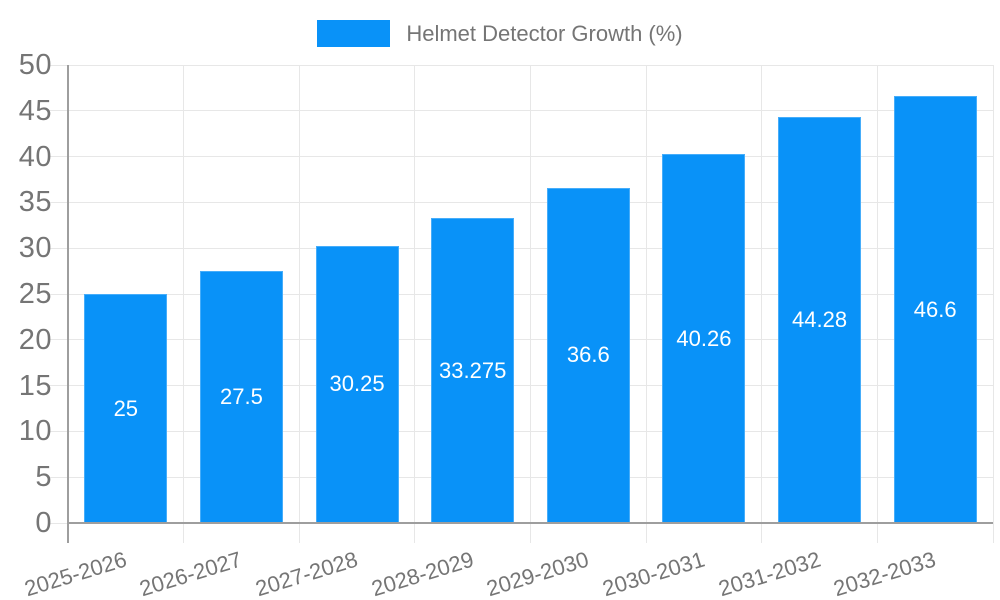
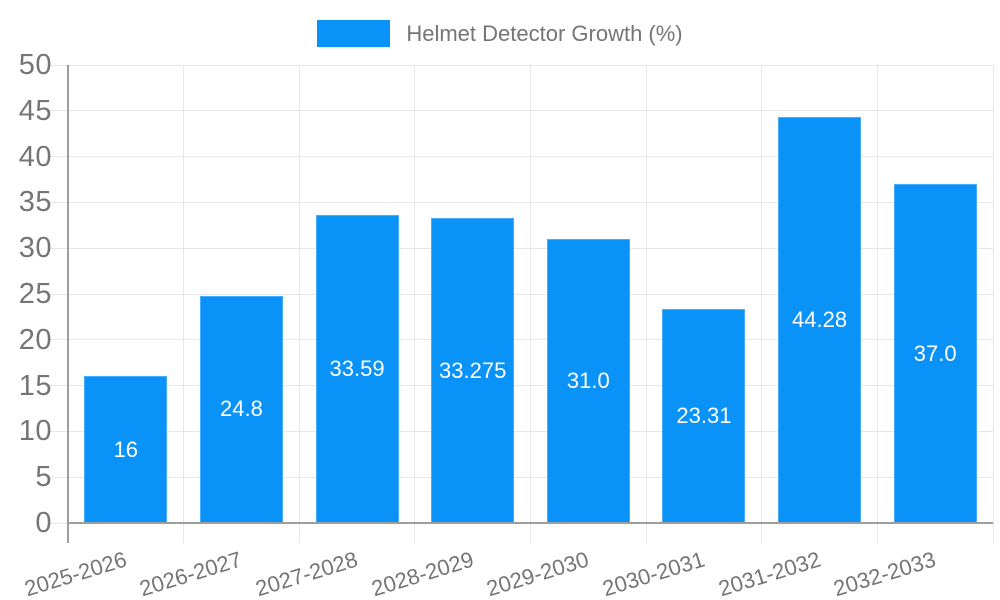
2025-2026: 25 -> 16
2026-2027: 27.5 -> 24.8
2027-2028: 30.25 -> 33.59
2029-2030: 36.6 -> 31.0
2030-2031: 40.26 -> 23.31
2032-2033: 46.6 -> 37.0
